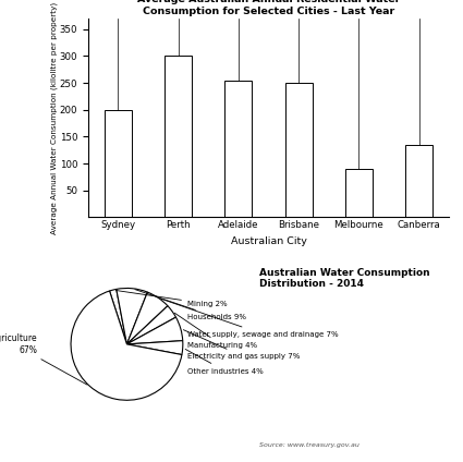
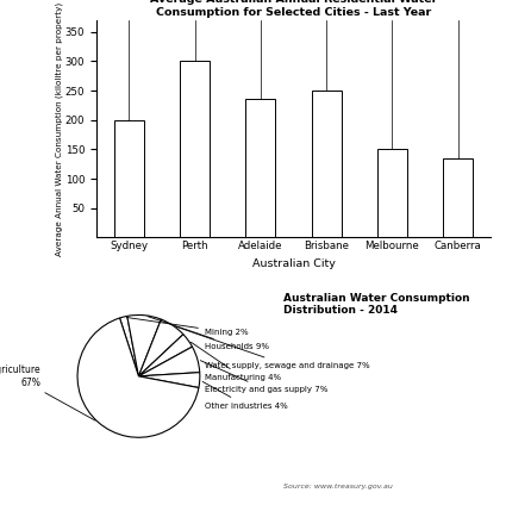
Adelaide: 255 -> 235
Melbourne: 90 -> 150
